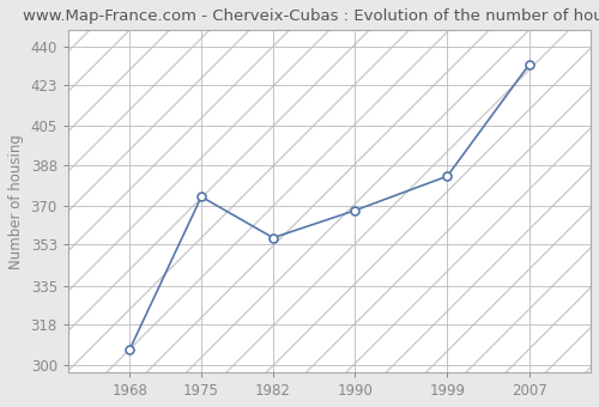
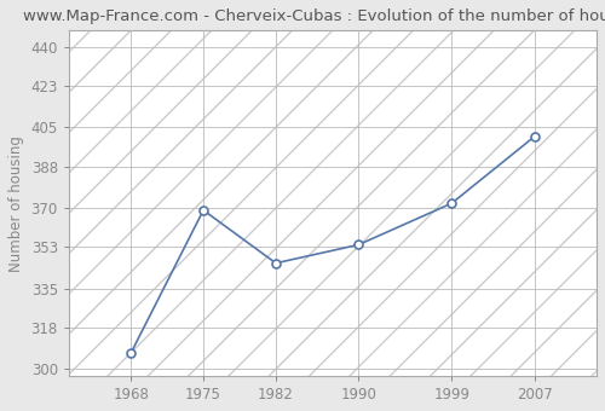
1975: 374 -> 369
1982: 356 -> 346
1990: 368 -> 354
1999: 383 -> 372
2007: 432 -> 401
